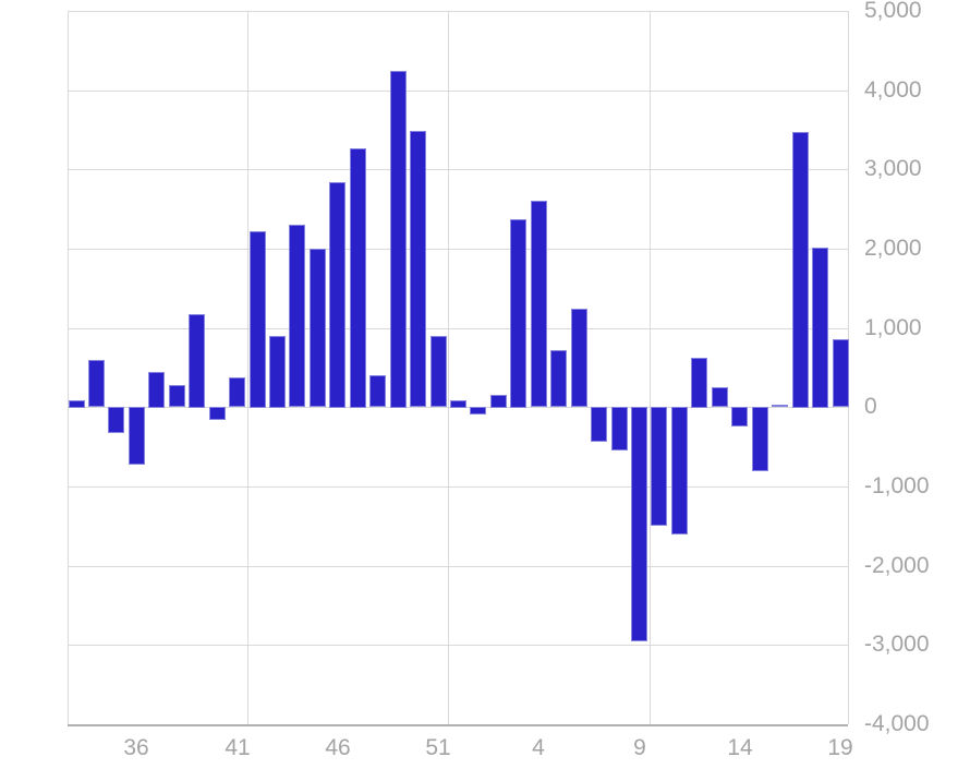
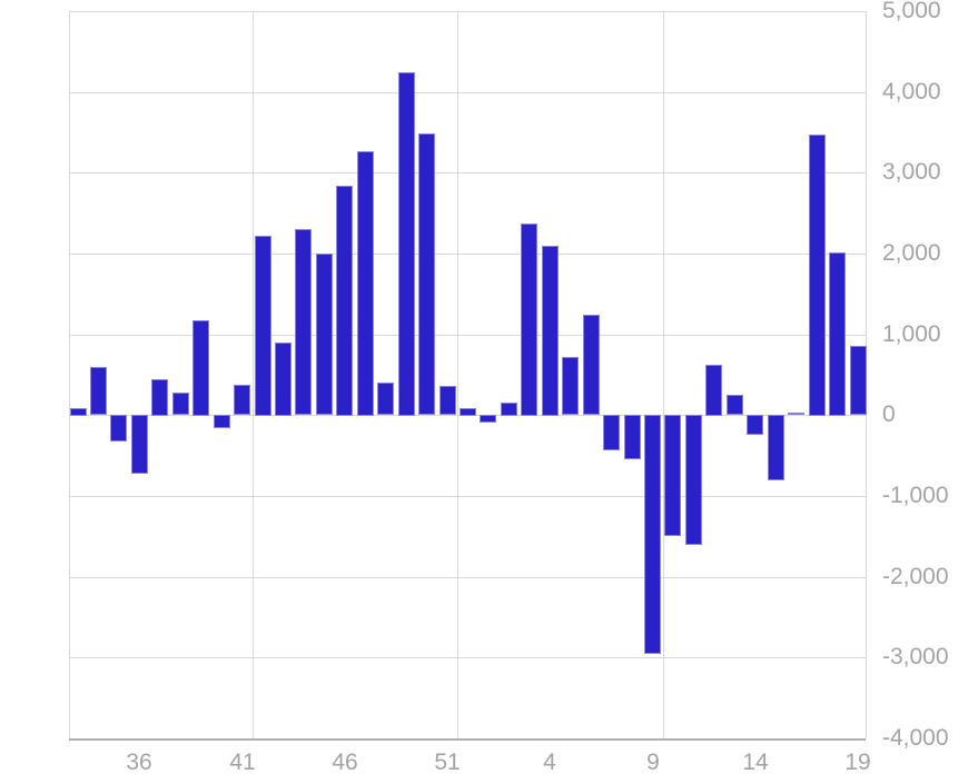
51: 900 -> 400
4: 2600 -> 2100
